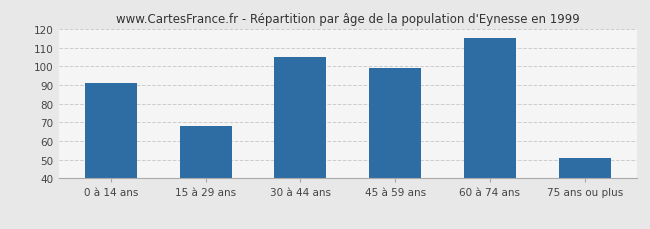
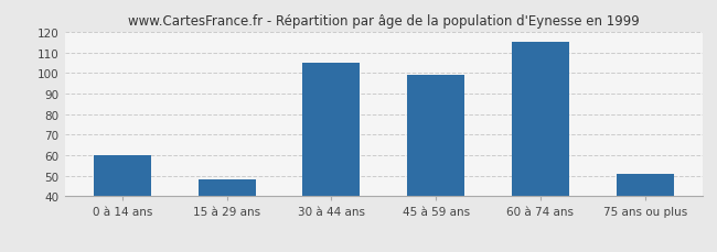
0 à 14 ans: 91 -> 60
15 à 29 ans: 68 -> 48
